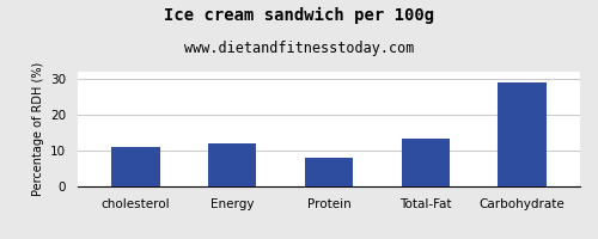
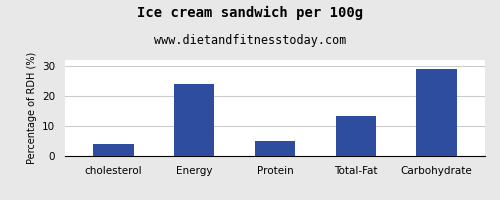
cholesterol: 11.0 -> 4.0
Energy: 12.0 -> 24.0
Protein: 8.0 -> 5.0
